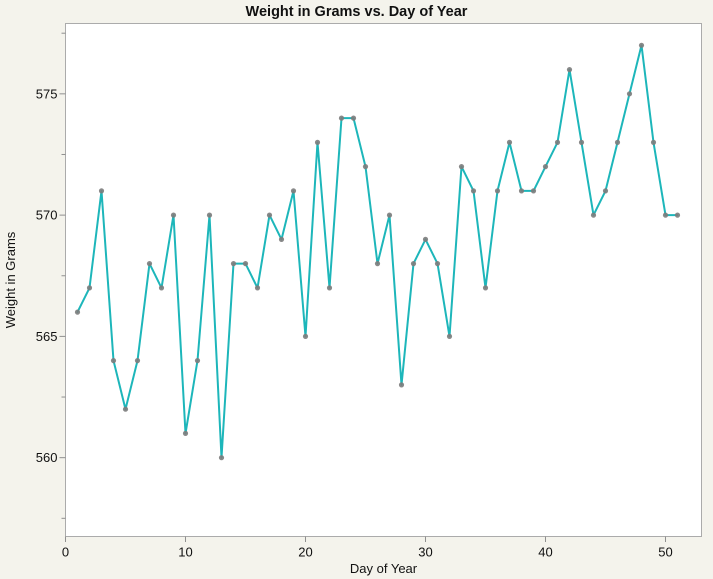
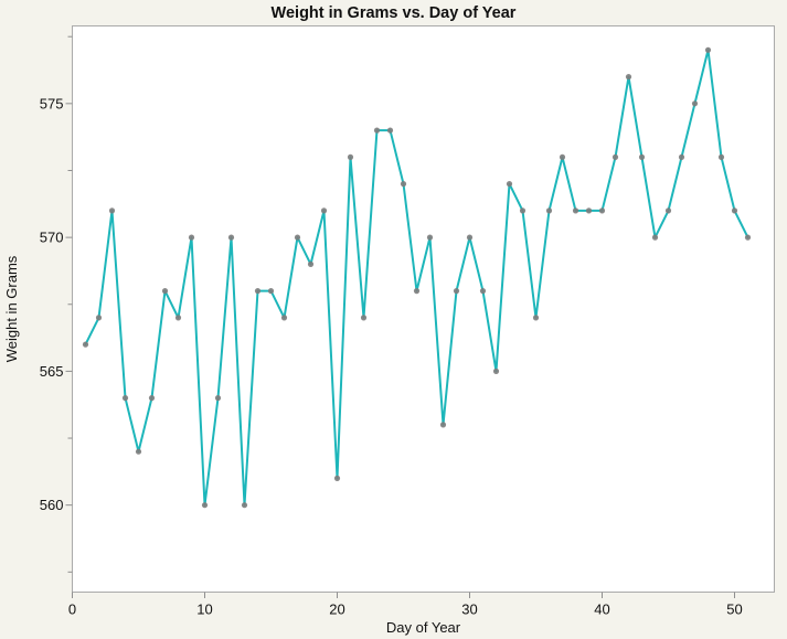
10: 561 -> 560
20: 565 -> 561
30: 569 -> 570
40: 572 -> 571
50: 570 -> 571
